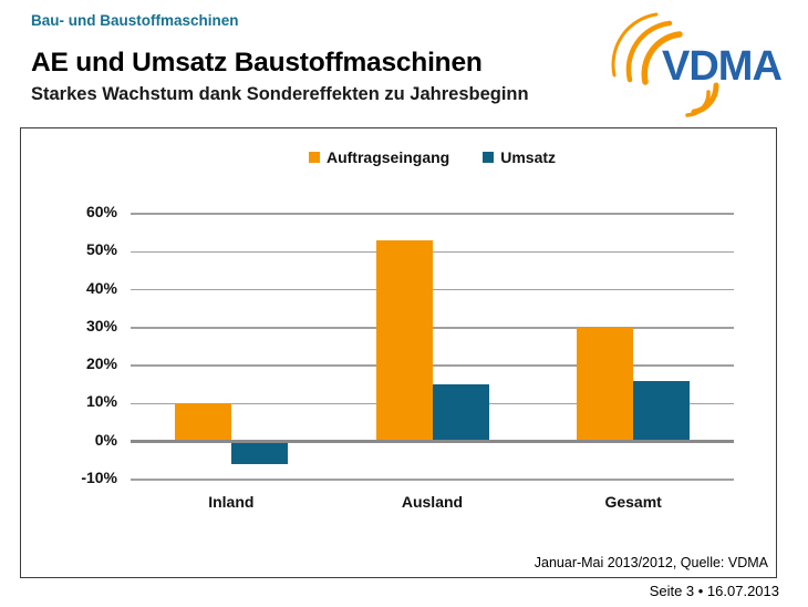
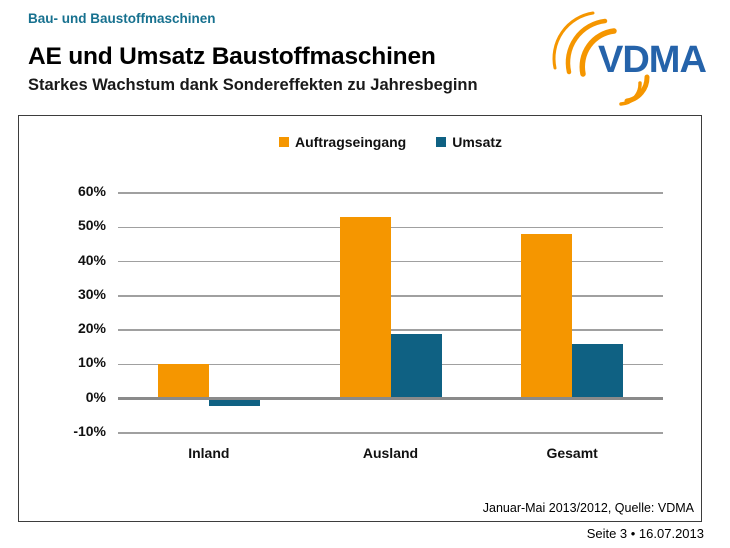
Umsatz/Inland: -6% -> -2%
Umsatz/Ausland: 15% -> 19%
Auftragseingang/Gesamt: 30% -> 48%
